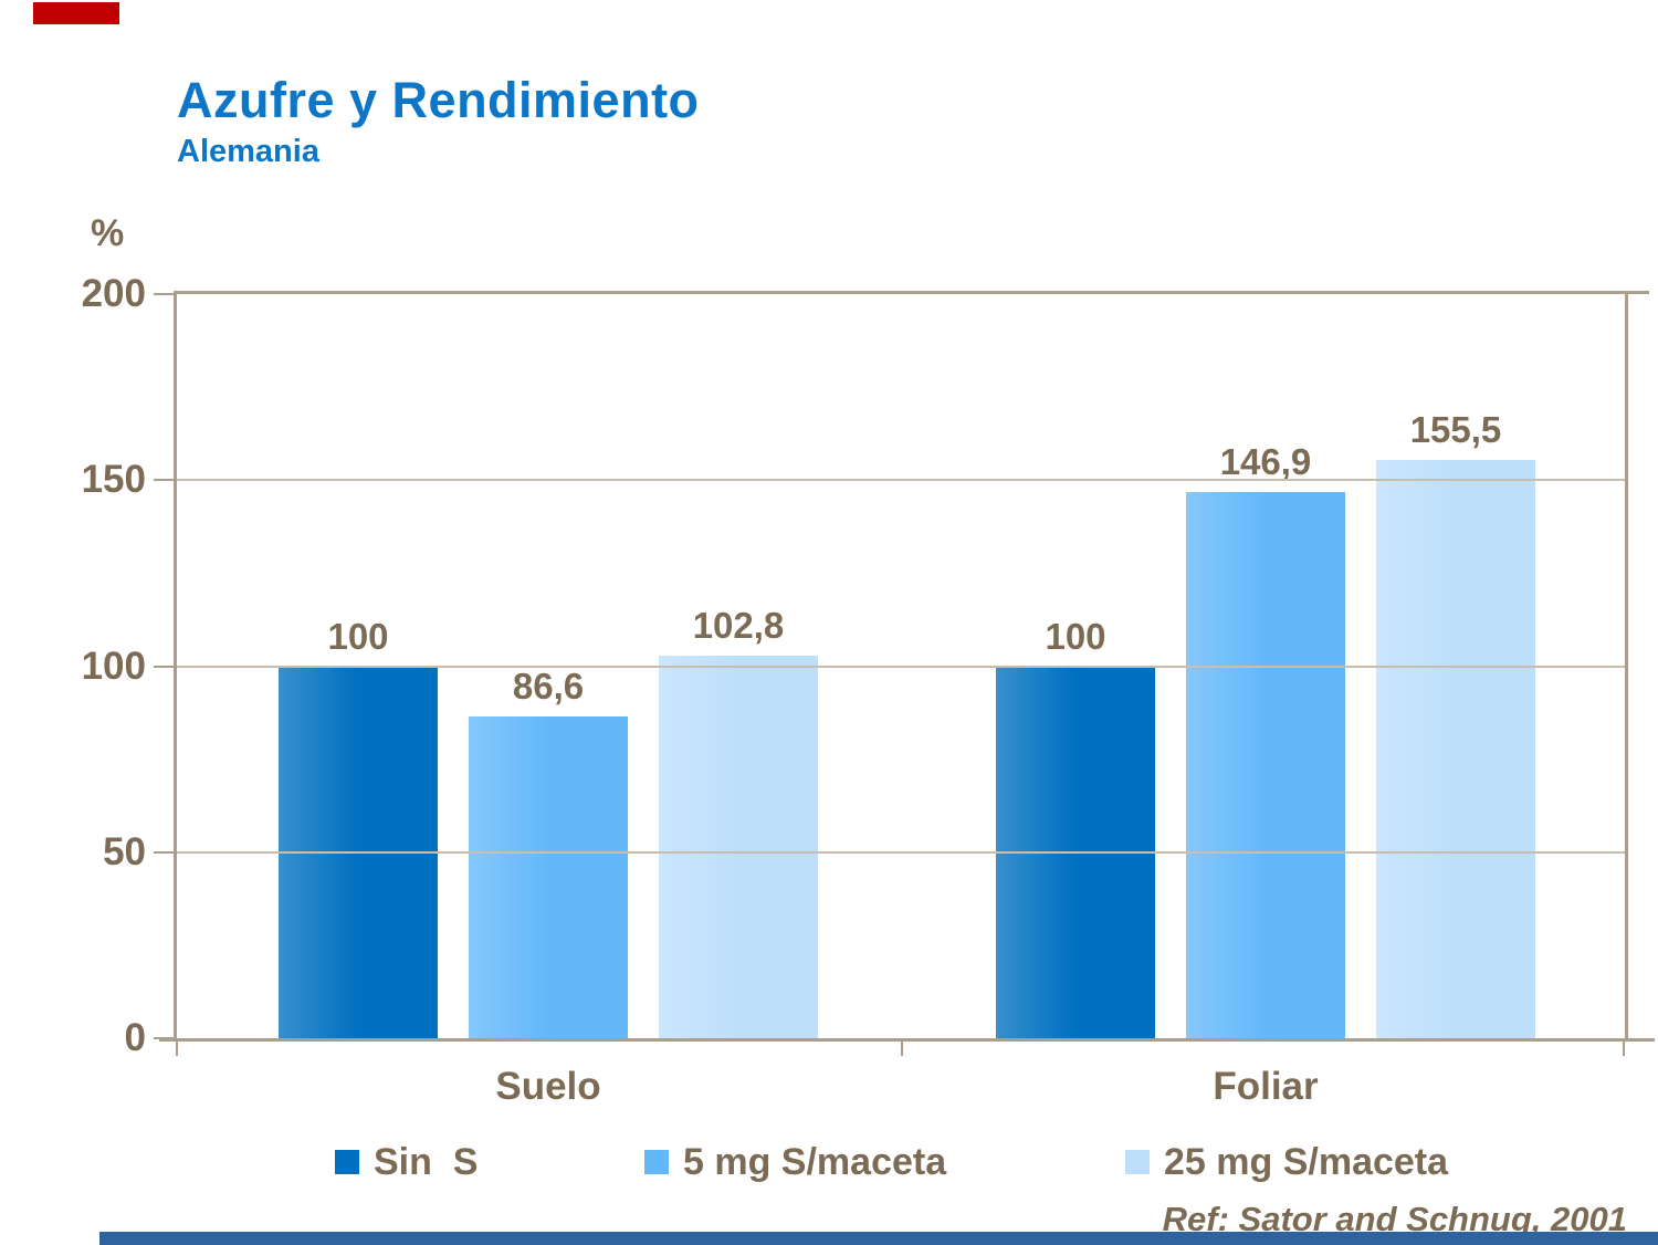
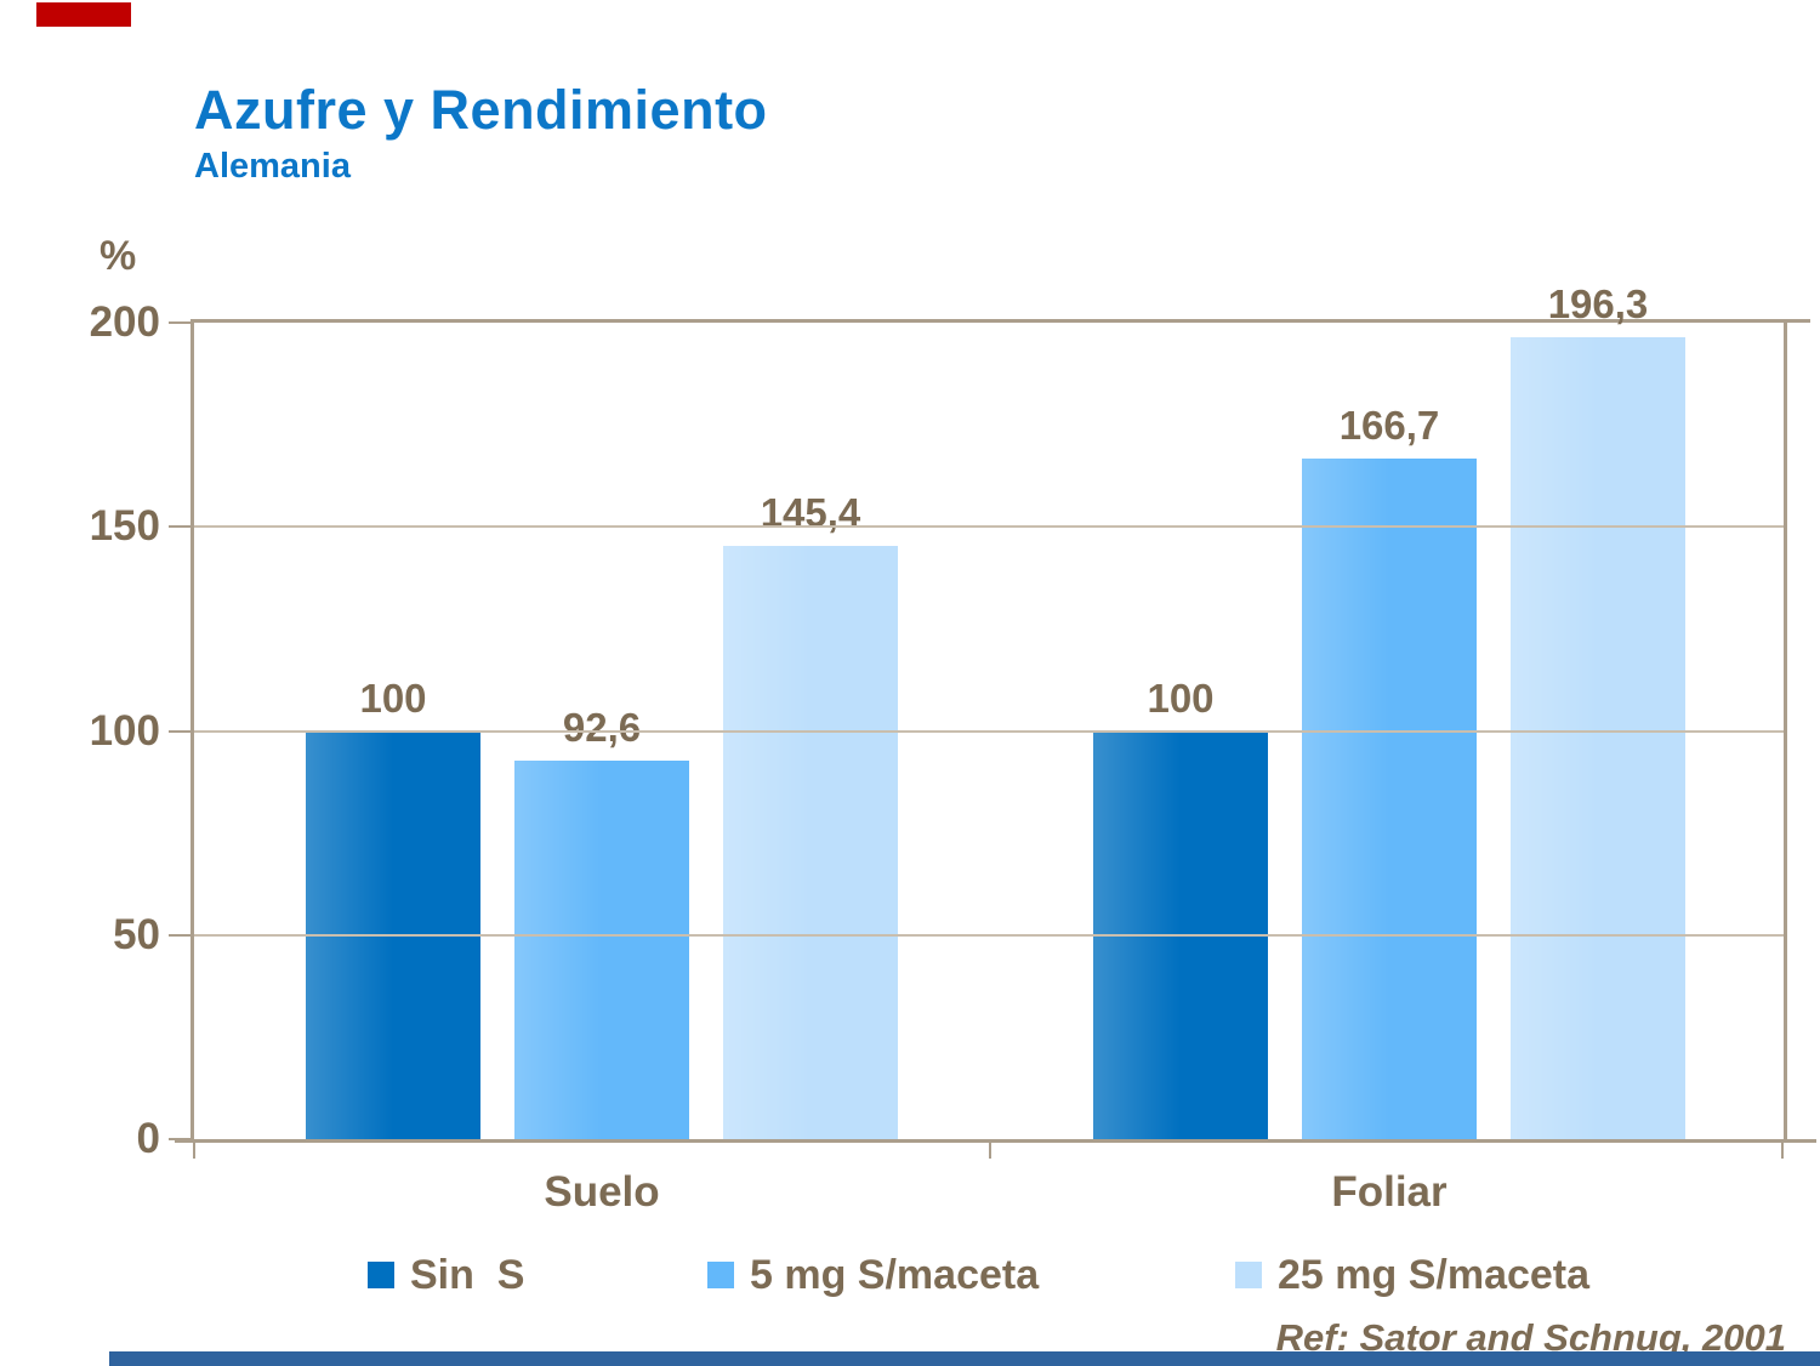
5 mg S/maceta/Suelo: 86,6 -> 92,6
25 mg S/maceta/Suelo: 102,8 -> 145,4
5 mg S/maceta/Foliar: 146,9 -> 166,7
25 mg S/maceta/Foliar: 155,5 -> 196,3
